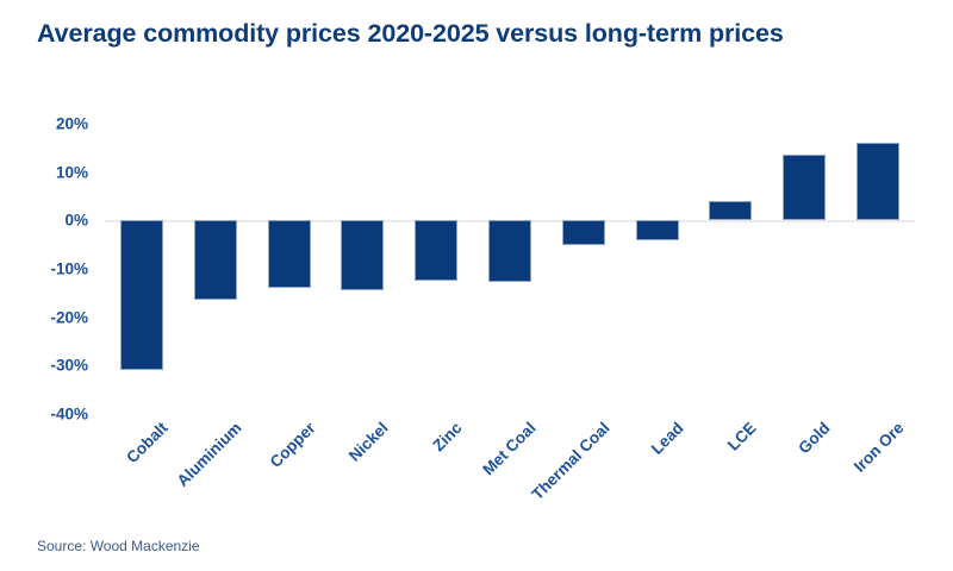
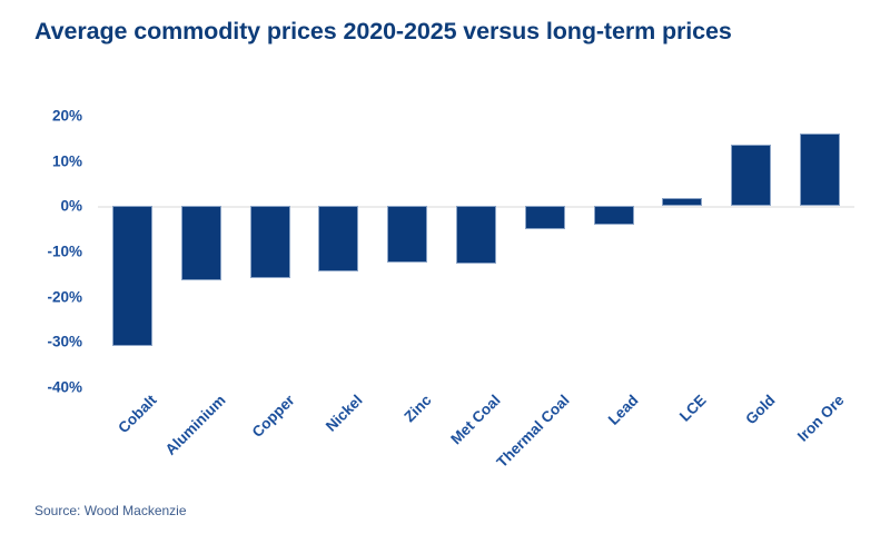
Copper: -14% -> -16%
LCE: 4% -> 2%
